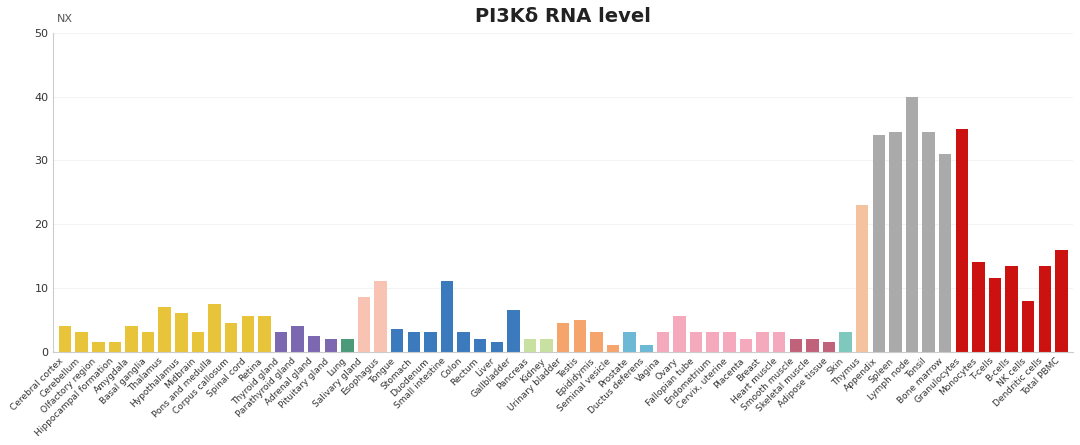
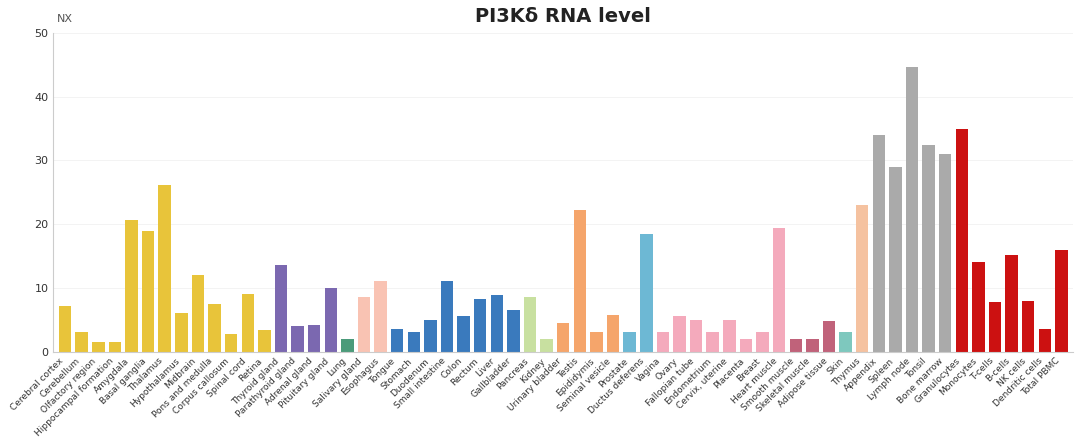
Cerebral cortex: 4.0 -> 7.2
Amygdala: 4.0 -> 20.6
Basal ganglia: 3.0 -> 19.0
Thalamus: 7.0 -> 26.2
Midbrain: 3.0 -> 12.0
Corpus callosum: 4.5 -> 2.8
Spinal cord: 5.5 -> 9.0
Retina: 5.5 -> 3.4
Thyroid gland: 3.0 -> 13.6
Adrenal gland: 2.5 -> 4.2
Pituitary gland: 2.0 -> 10.0
Duodenum: 3.0 -> 5.0
Colon: 3.0 -> 5.6
Rectum: 2.0 -> 8.2
Liver: 1.5 -> 8.8
Pancreas: 2.0 -> 8.6
Testis: 5.0 -> 22.2
Seminal vesicle: 1.0 -> 5.8
Ductus deferens: 1.0 -> 18.4
Fallopian tube: 3.0 -> 5.0
Cervix, uterine: 3.0 -> 5.0
Heart muscle: 3.0 -> 19.4
Adipose tissue: 1.5 -> 4.8
Spleen: 34.5 -> 29.0
Lymph node: 40.0 -> 44.6
Tonsil: 34.5 -> 32.4
T-cells: 11.5 -> 7.8
B-cells: 13.5 -> 15.2
Dendritic cells: 13.5 -> 3.6
